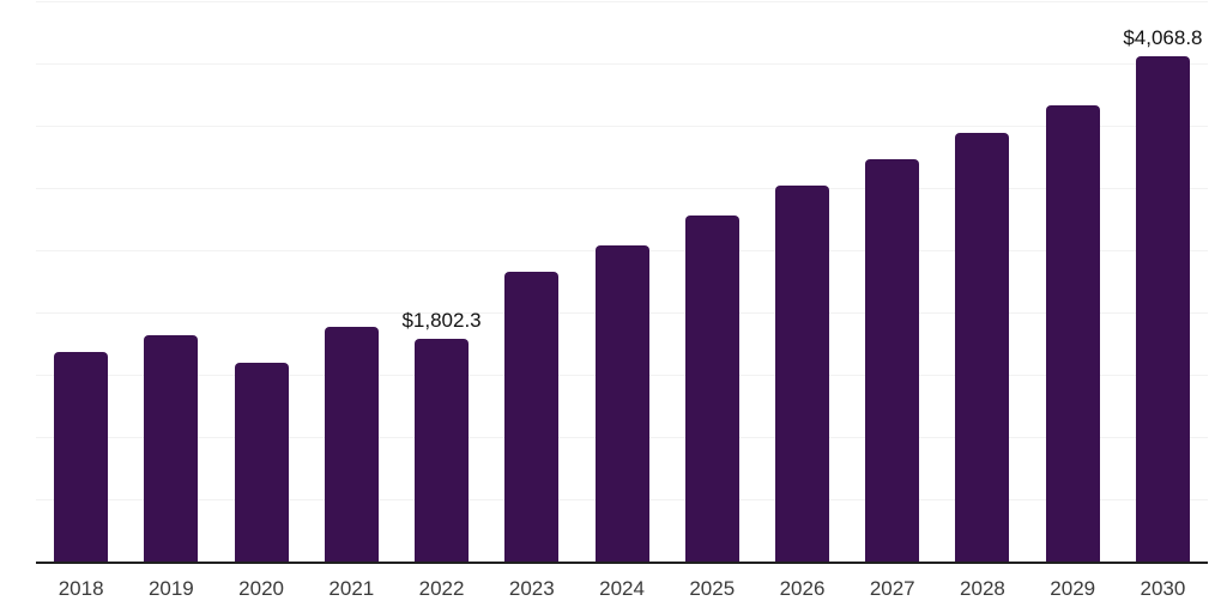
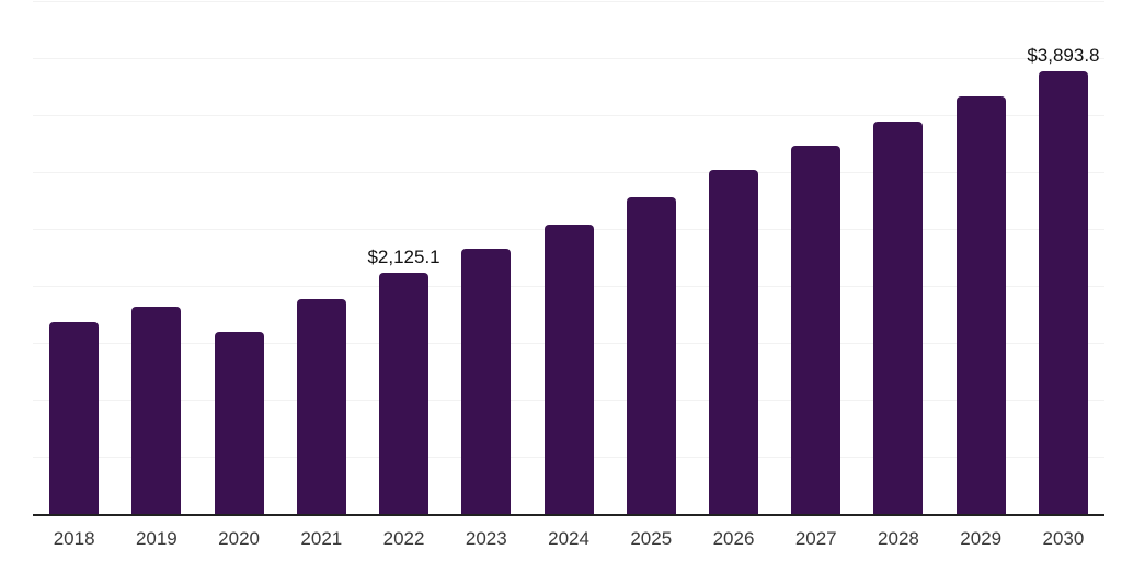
2022: $1,802.3 -> $2,125.1
2030: $4,068.8 -> $3,893.8
